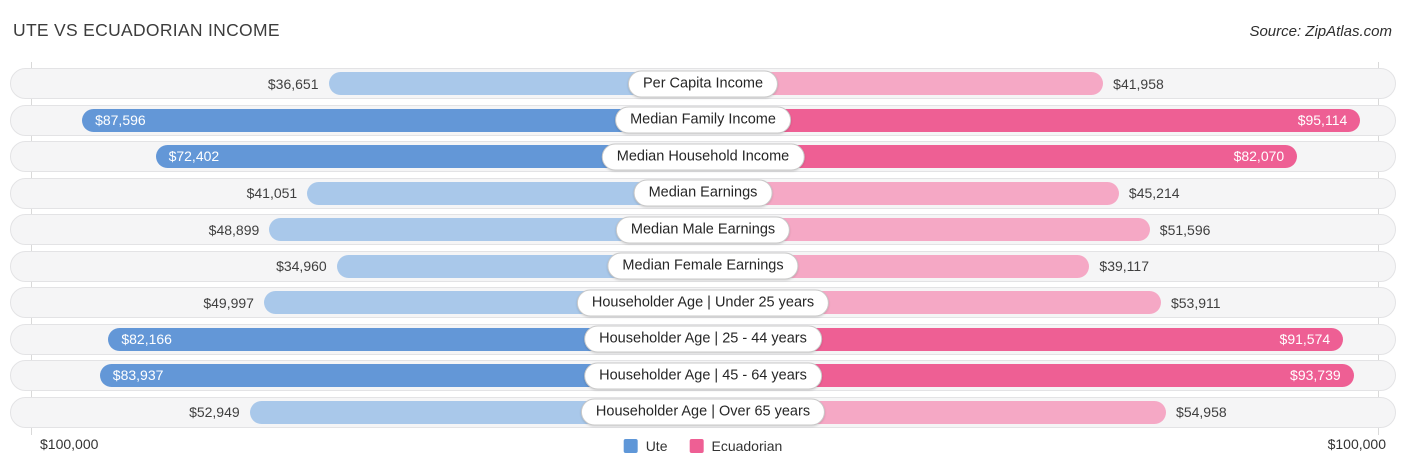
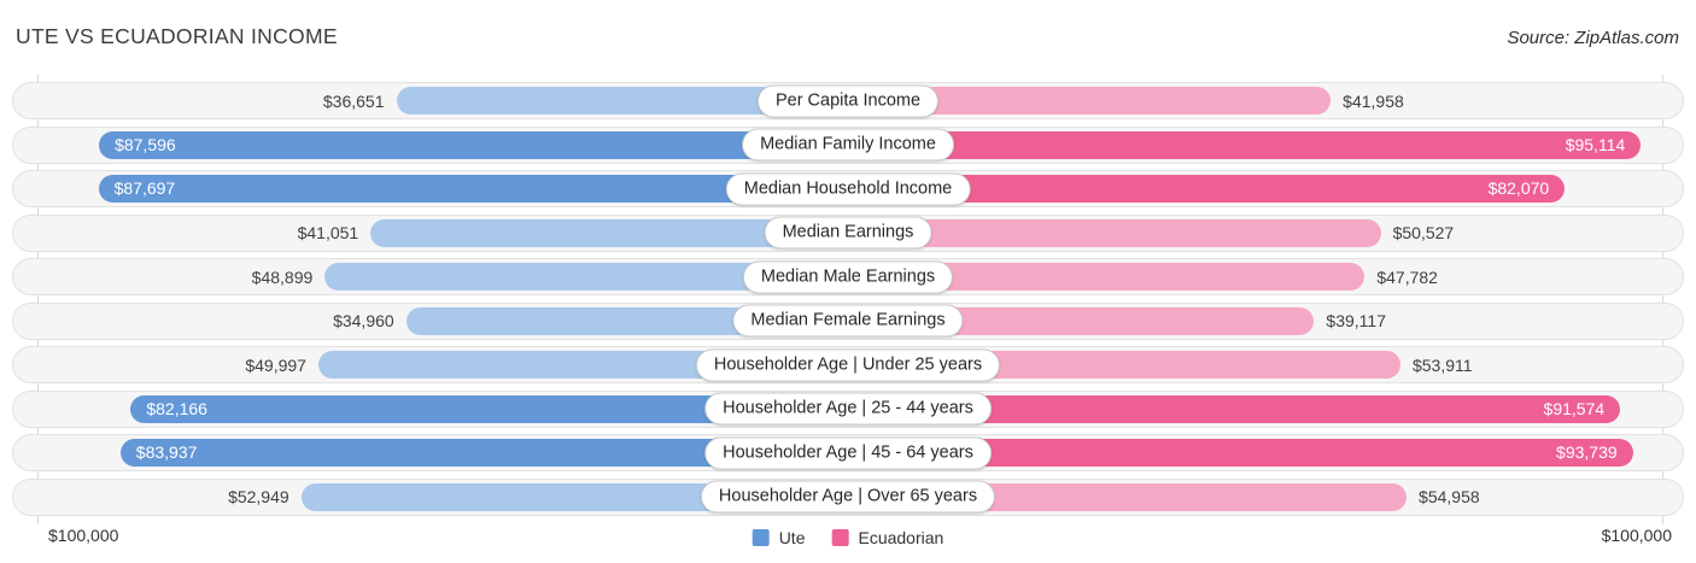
Ute/Median Household Income: $72,402 -> $87,697
Ecuadorian/Median Earnings: $45,214 -> $50,527
Ecuadorian/Median Male Earnings: $51,596 -> $47,782
